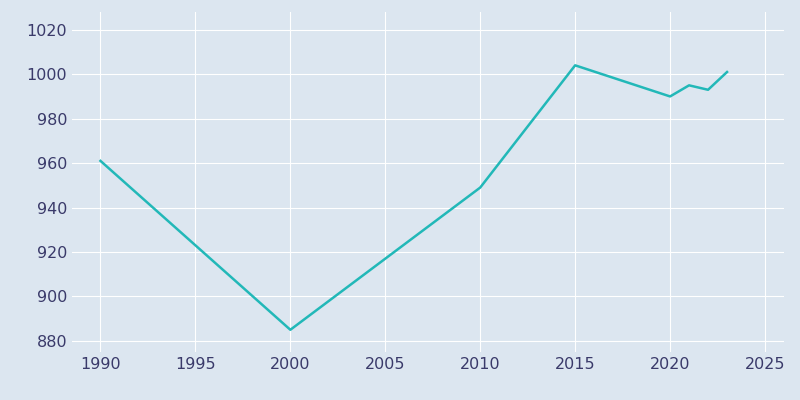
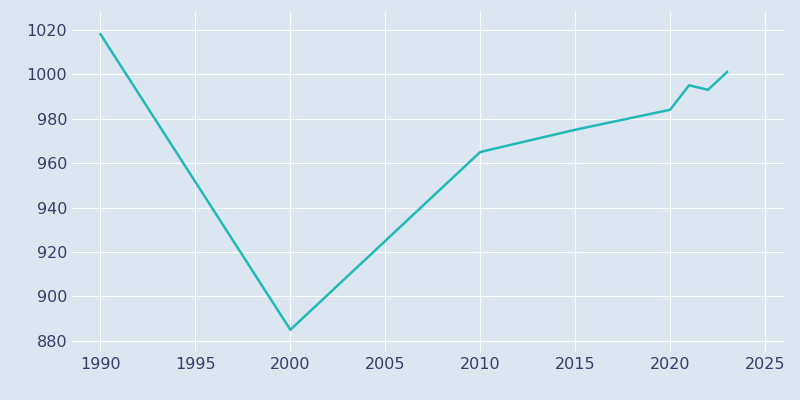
1990: 961 -> 1018
2010: 949 -> 965
2015: 1004 -> 975
2020: 990 -> 984
